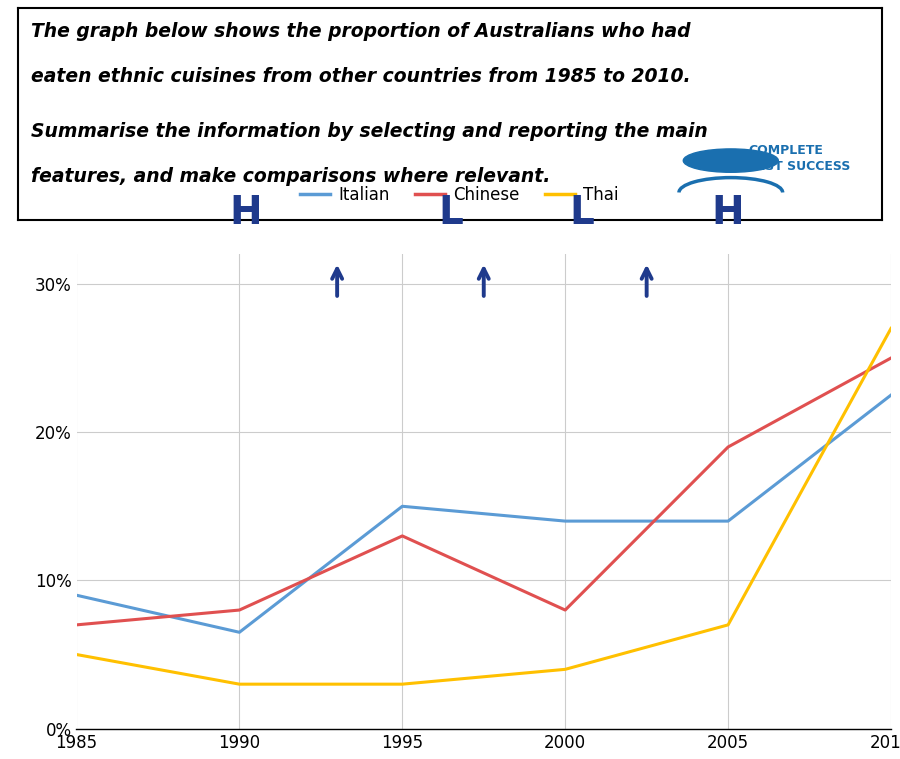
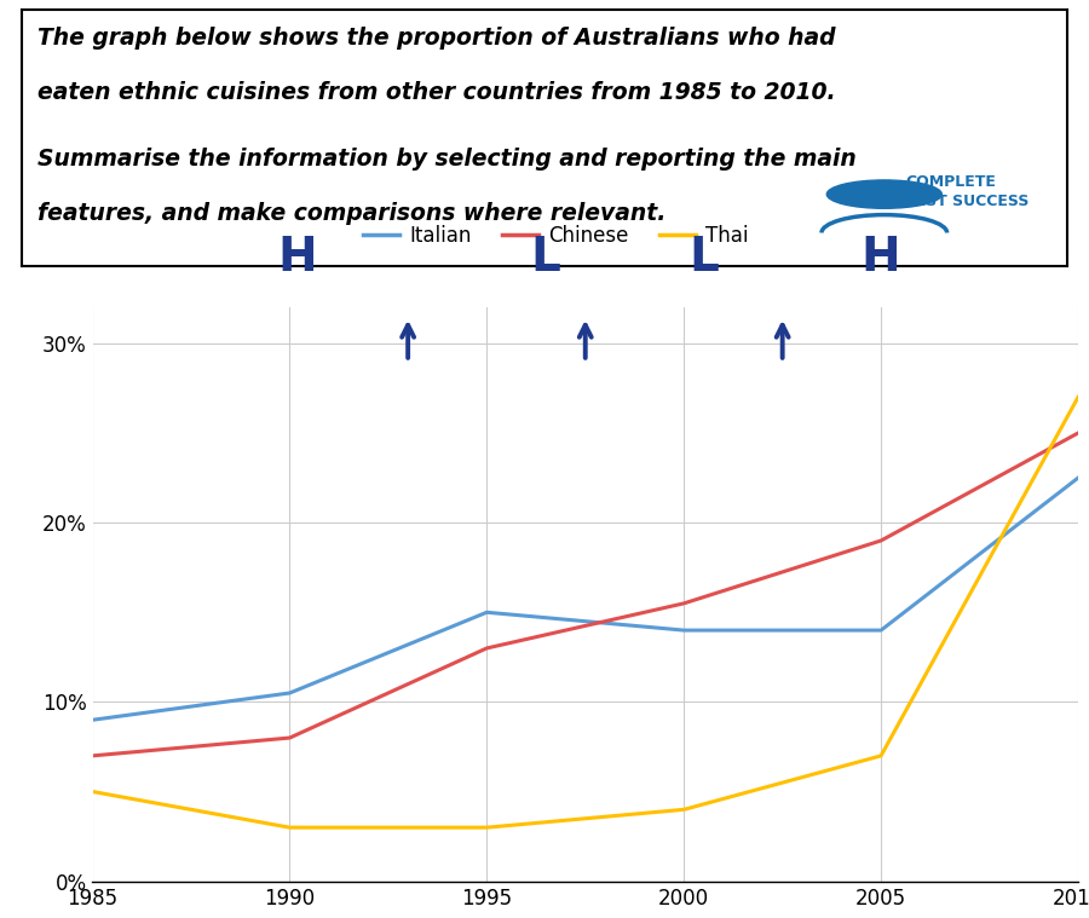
Italian/1990: 6.5% -> 10.5%
Chinese/2000: 8.0% -> 15.5%
